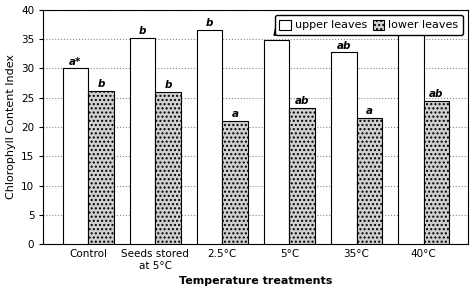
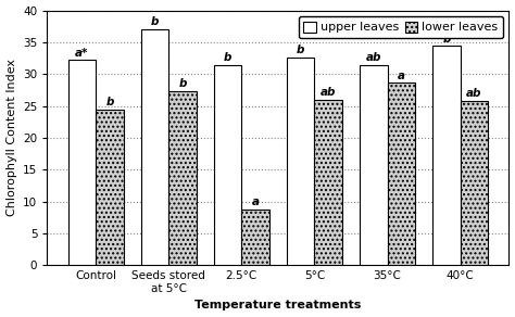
upper leaves/Control: 30.0 -> 32.2
lower leaves/Control: 26.2 -> 24.4
upper leaves/Seeds stored at 5°C: 35.2 -> 37.0
lower leaves/Seeds stored at 5°C: 26.0 -> 27.4
upper leaves/2.5°C: 36.5 -> 31.4
lower leaves/2.5°C: 21.0 -> 8.8
upper leaves/5°C: 34.8 -> 32.6
lower leaves/5°C: 23.3 -> 26.0
upper leaves/35°C: 32.7 -> 31.4
lower leaves/35°C: 21.5 -> 28.6
upper leaves/40°C: 36.0 -> 34.4
lower leaves/40°C: 24.5 -> 25.8
